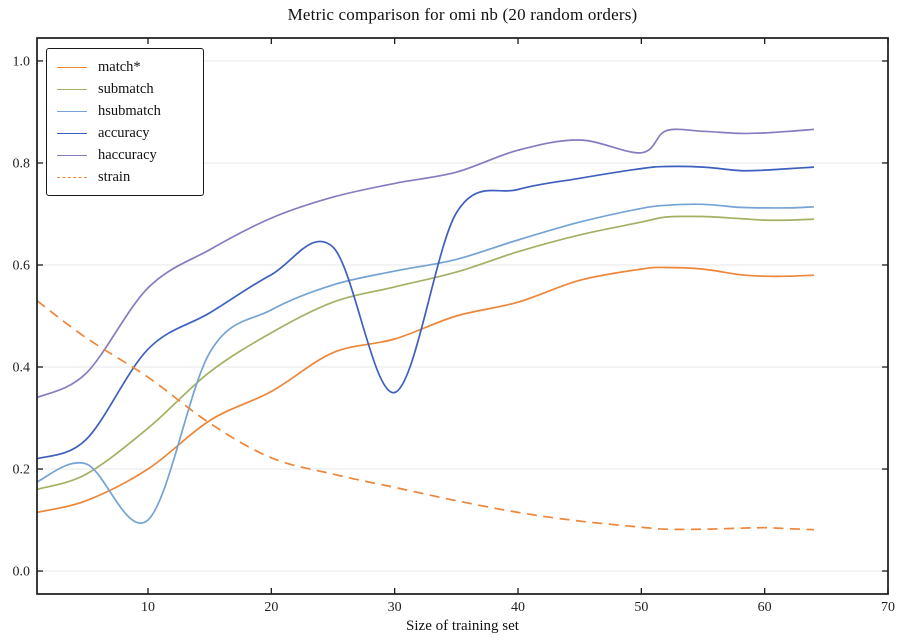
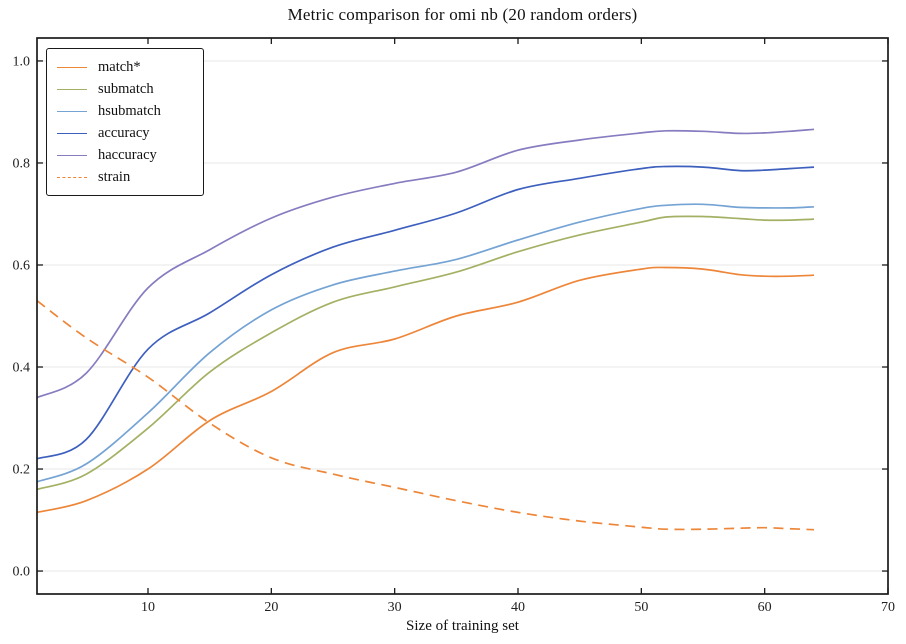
hsubmatch/10: 0.10 -> 0.31
accuracy/30: 0.35 -> 0.67
haccuracy/50: 0.82 -> 0.86
